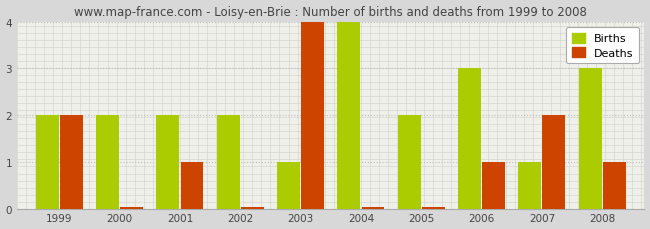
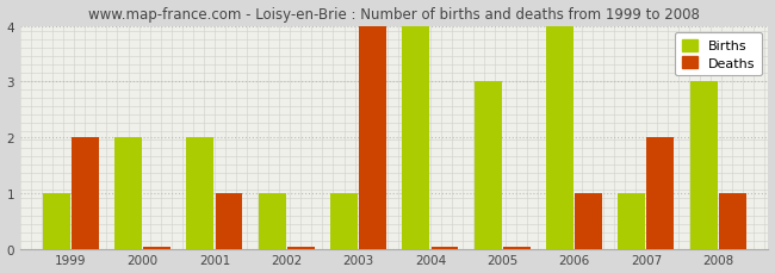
Births/1999: 2 -> 1
Births/2002: 2 -> 1
Births/2005: 2 -> 3
Births/2006: 3 -> 4
